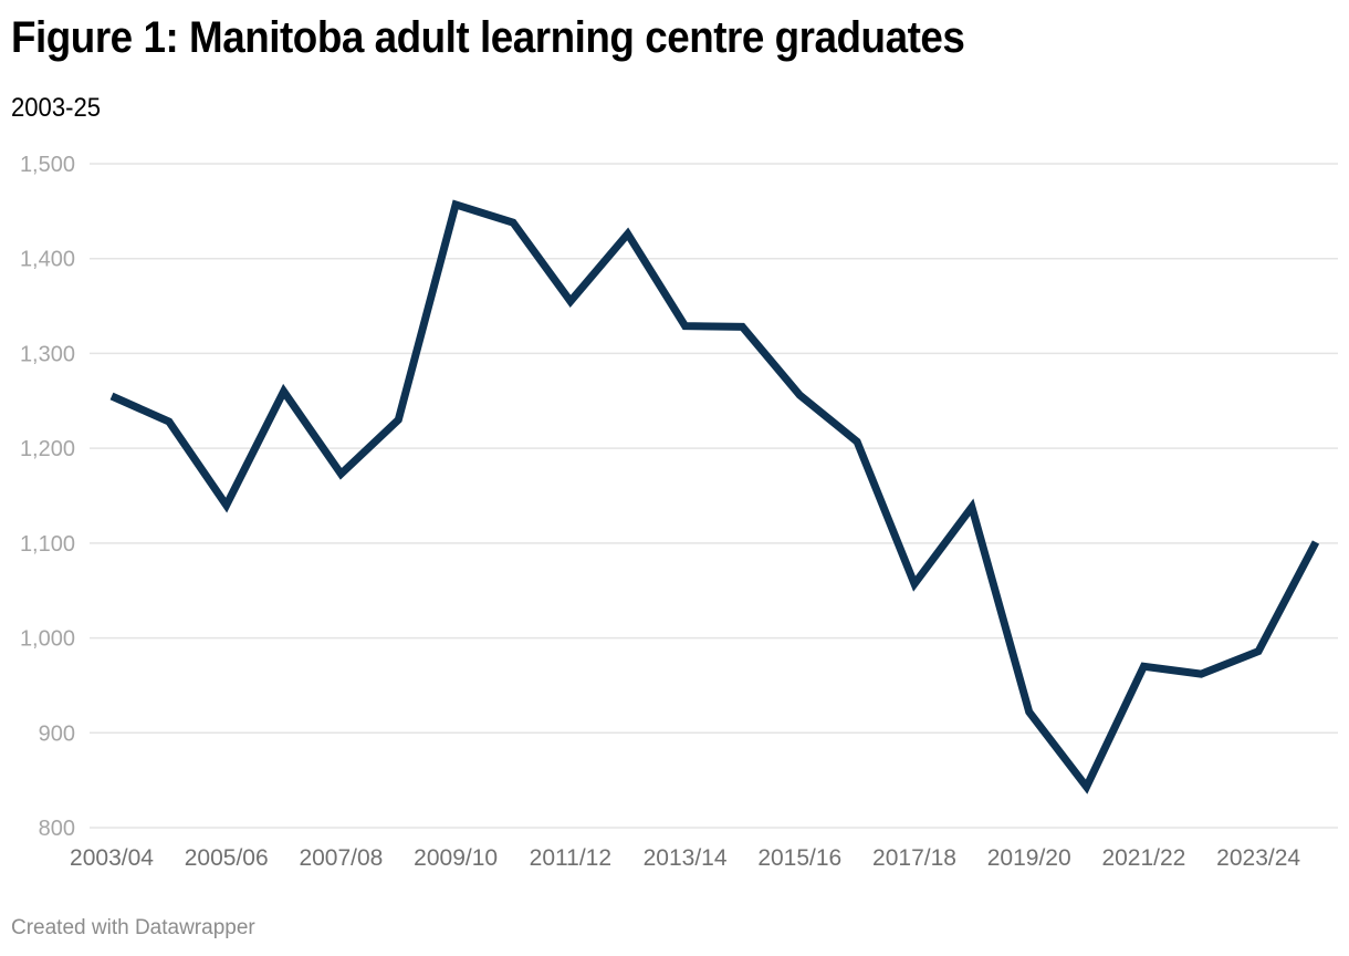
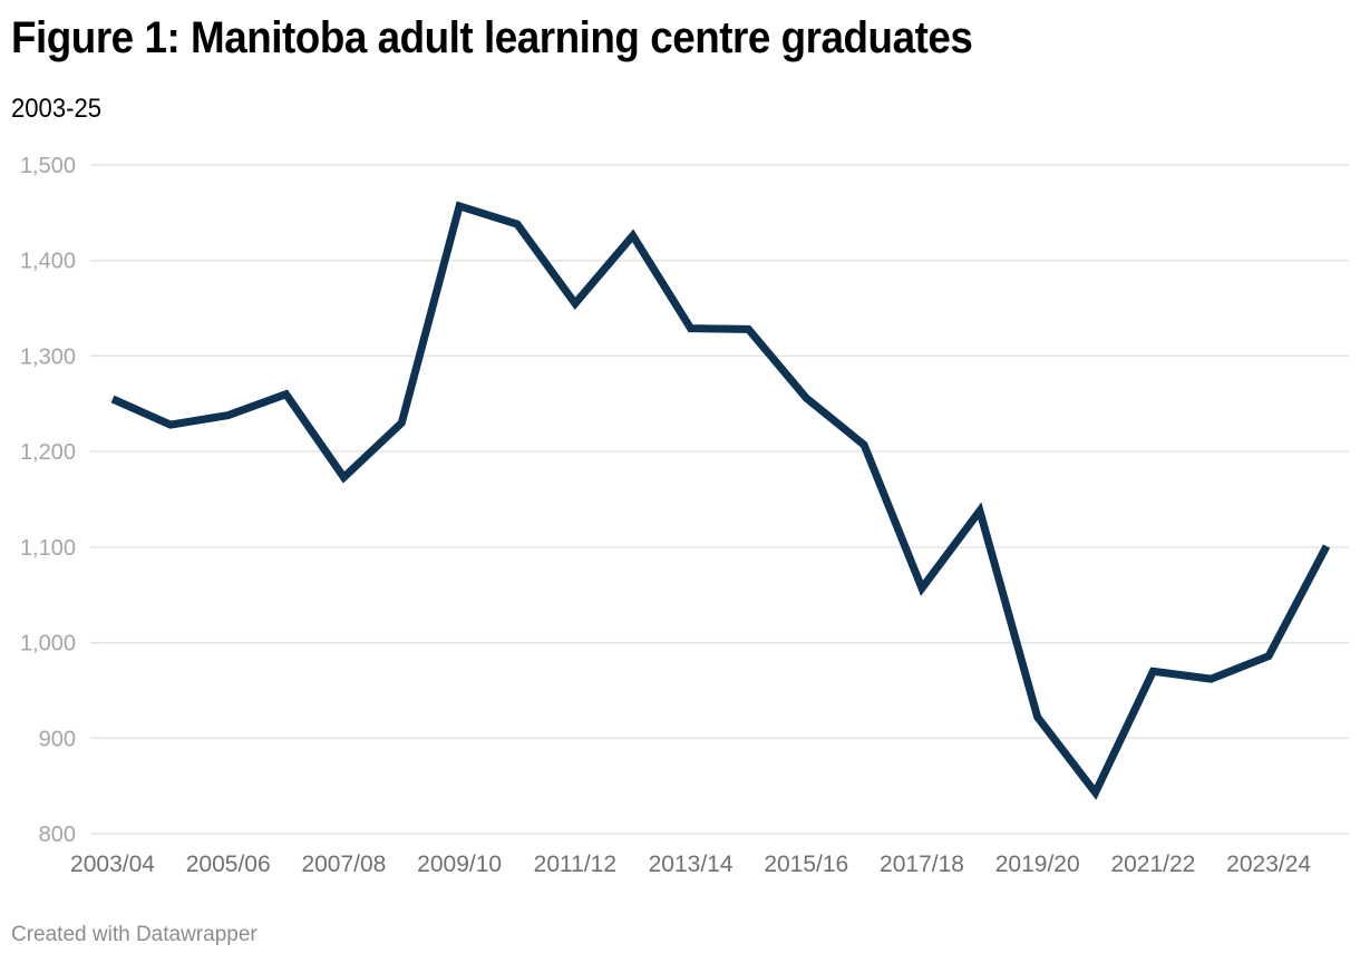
2005/06: 1140 -> 1240
